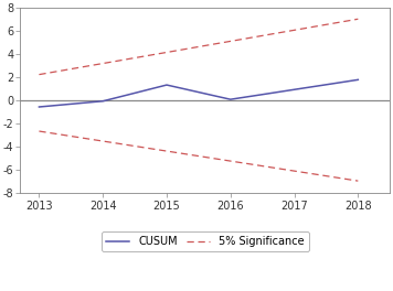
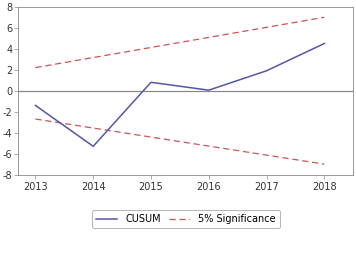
2013: -0.6 -> -1.4
2014: -0.1 -> -5.3
2015: 1.3 -> 0.8
2017: 0.9 -> 1.9
2018: 1.8 -> 4.5
